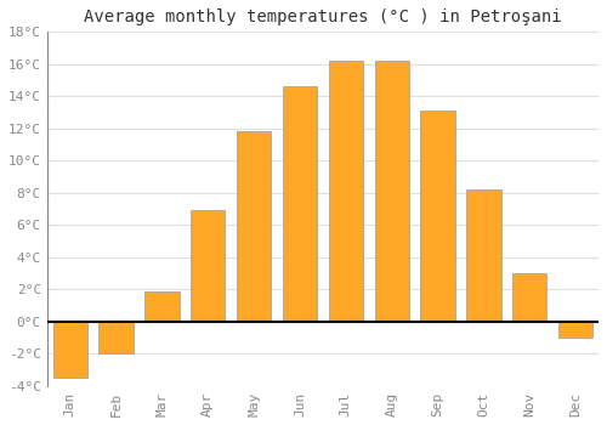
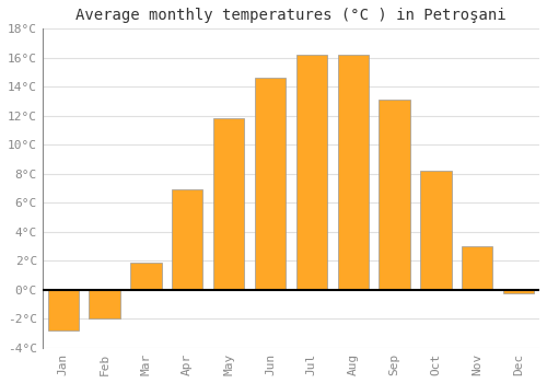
Jan: -3.5°C -> -2.8°C
Dec: -1.0°C -> -0.2°C
